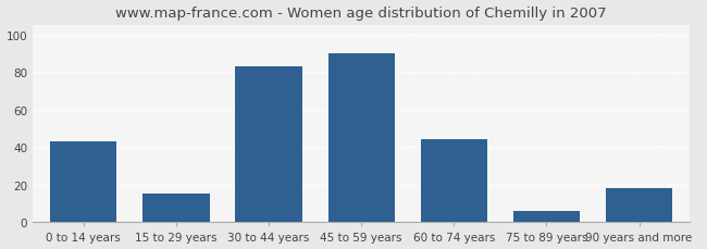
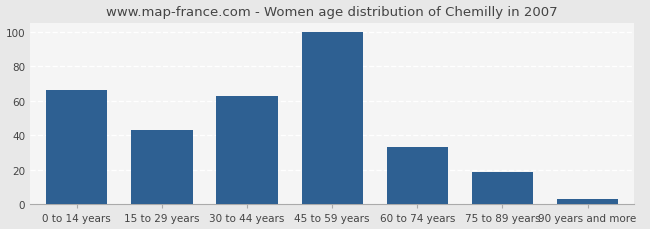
0 to 14 years: 43 -> 66
15 to 29 years: 15 -> 43
30 to 44 years: 83 -> 63
45 to 59 years: 90 -> 100
60 to 74 years: 44 -> 33
75 to 89 years: 6 -> 19
90 years and more: 18 -> 3
